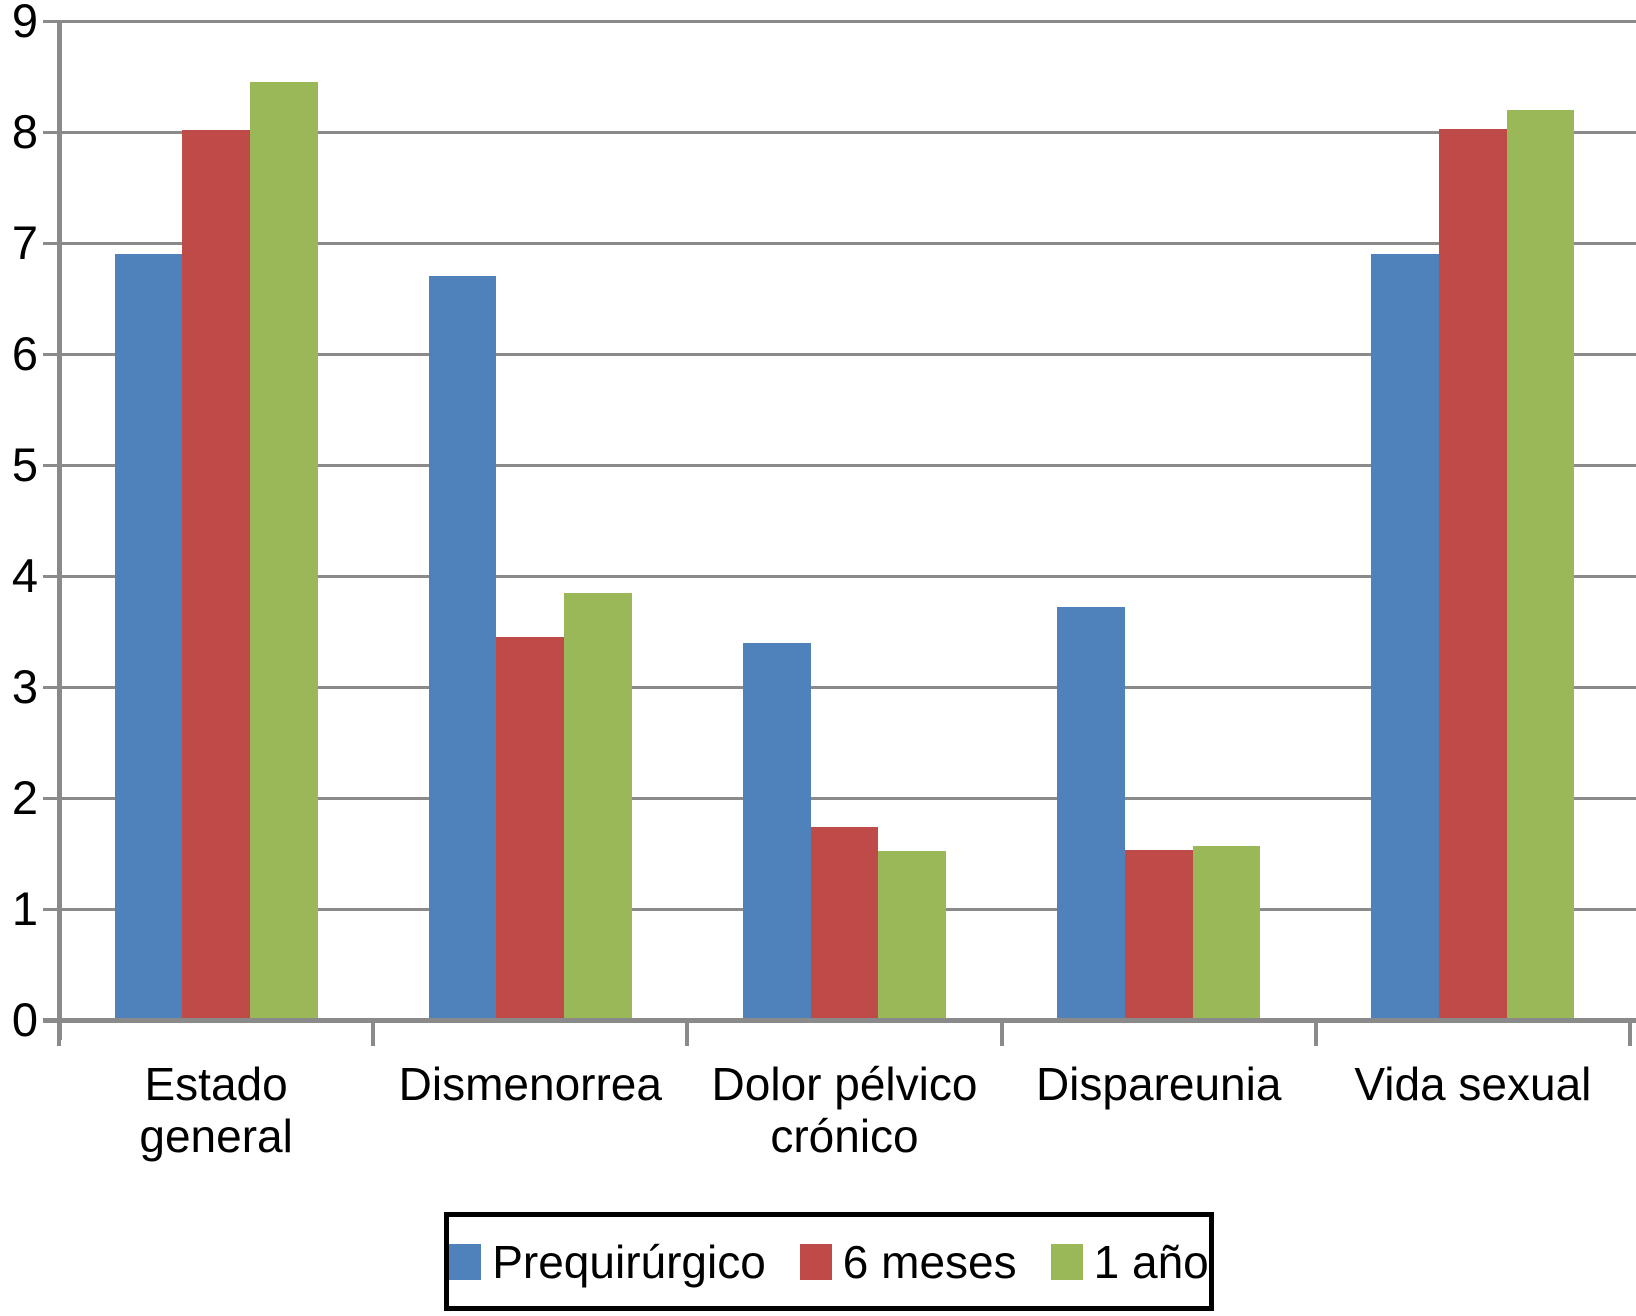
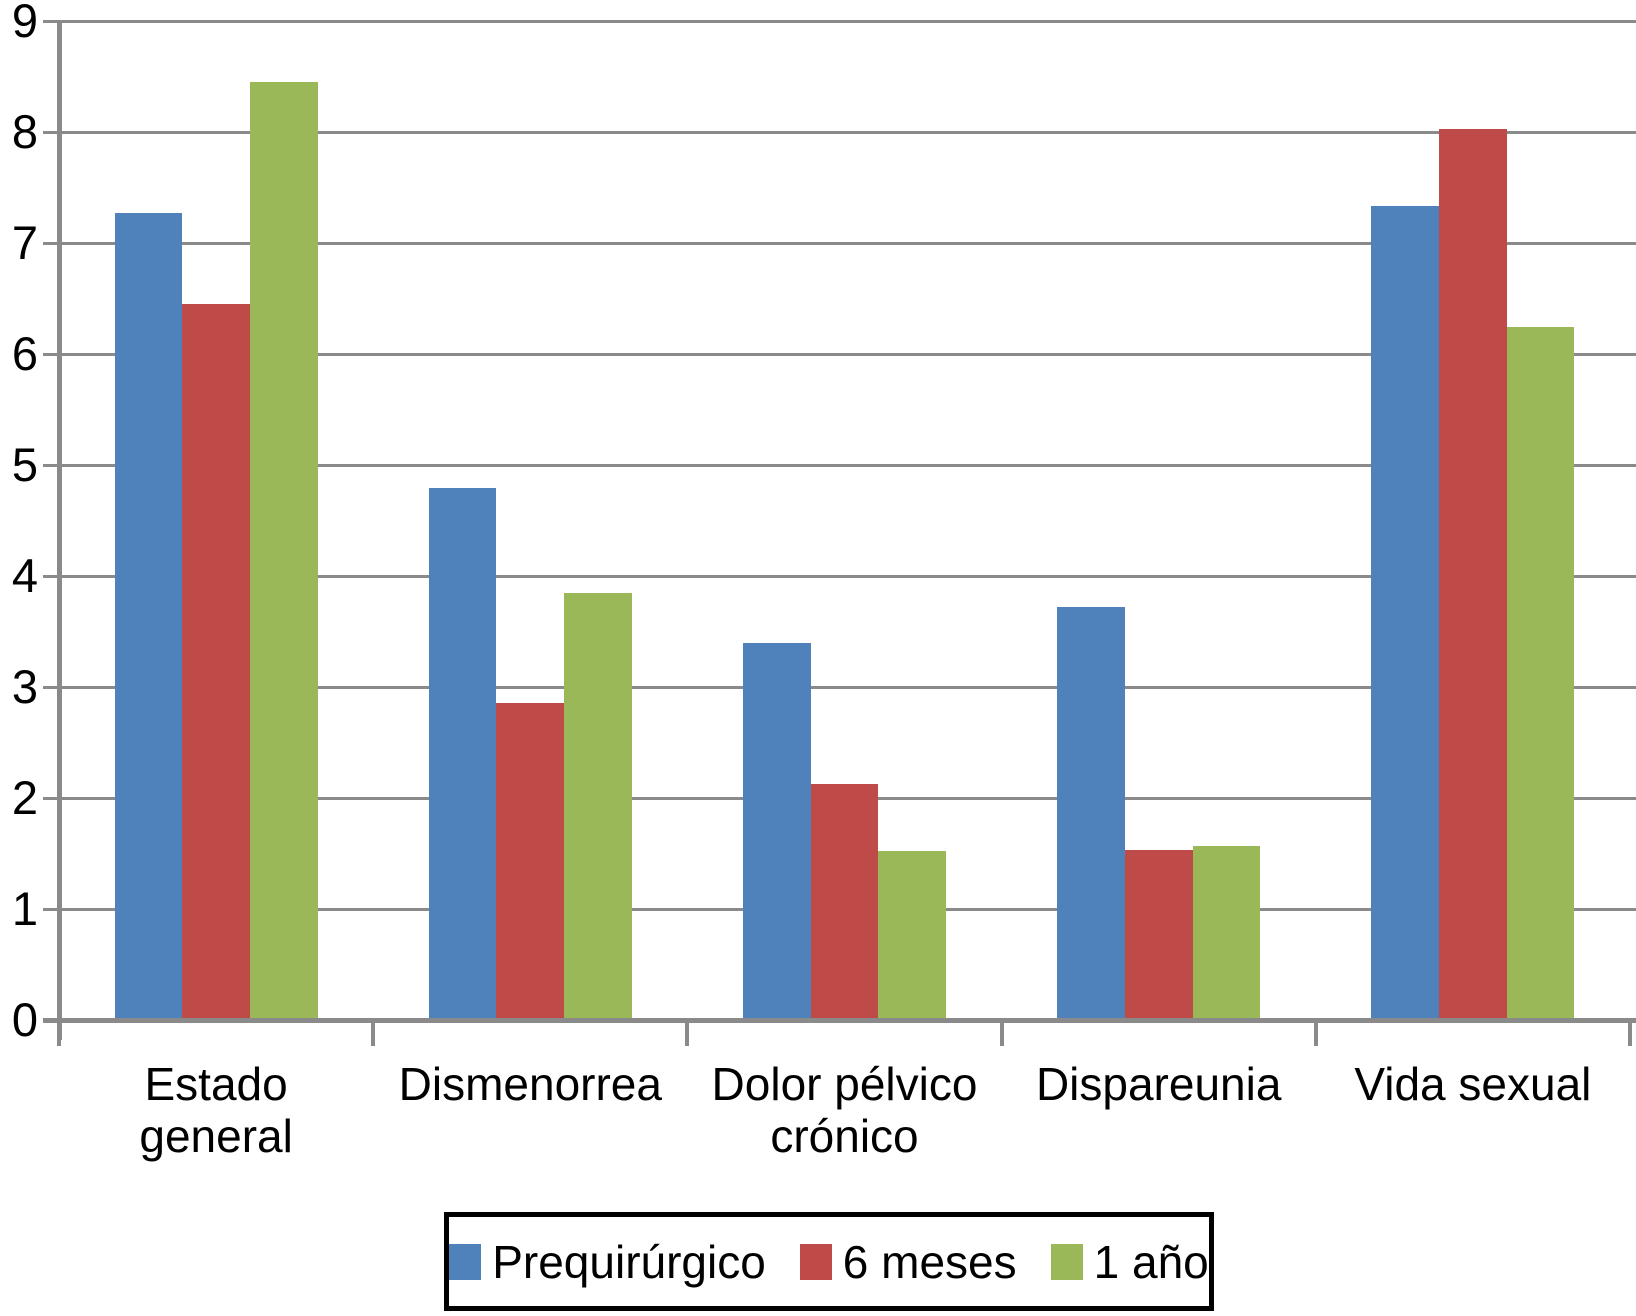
Prequirúrgico/Estado general: 6.90 -> 7.27
6 meses/Estado general: 8.02 -> 6.45
Prequirúrgico/Dismenorrea: 6.70 -> 4.79
6 meses/Dismenorrea: 3.45 -> 2.86
6 meses/Dolor pélvico crónico: 1.74 -> 2.13
Prequirúrgico/Vida sexual: 6.90 -> 7.33
1 año/Vida sexual: 8.20 -> 6.24
